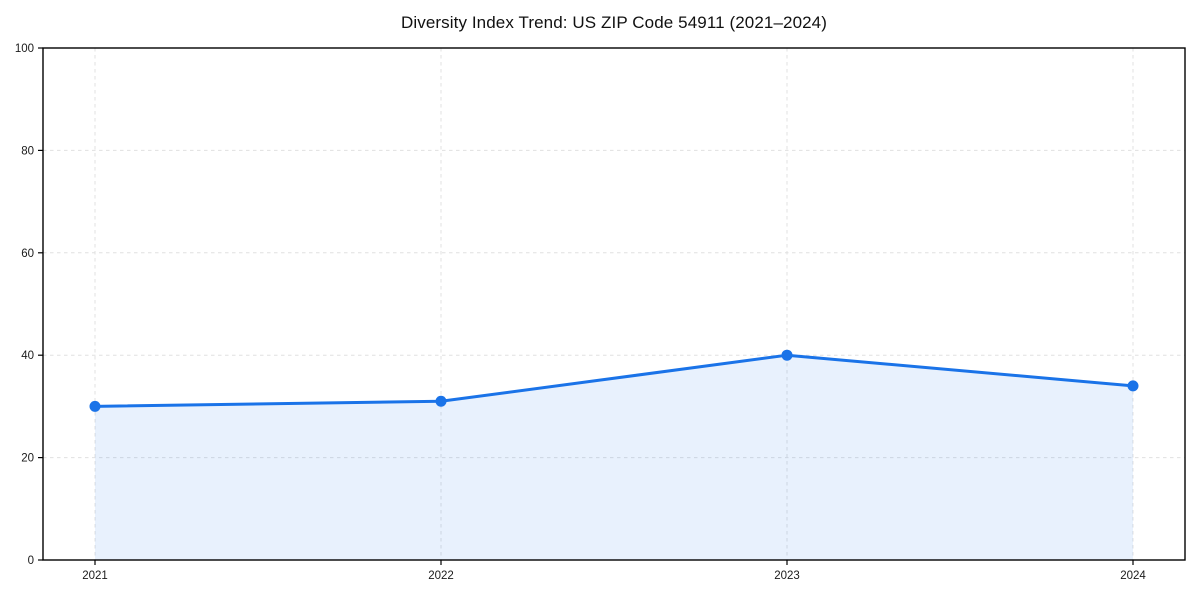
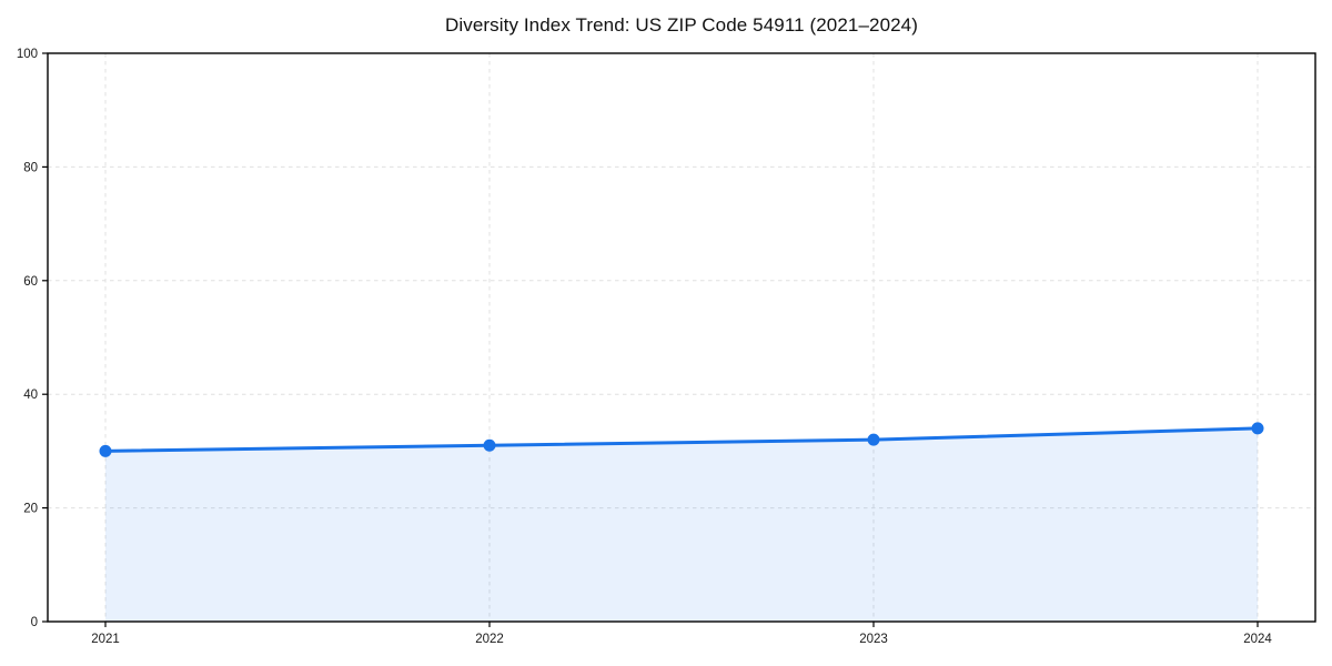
2023: 40 -> 32
